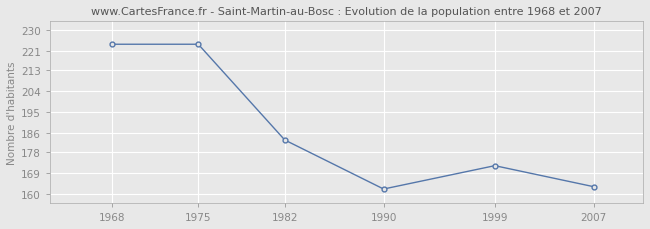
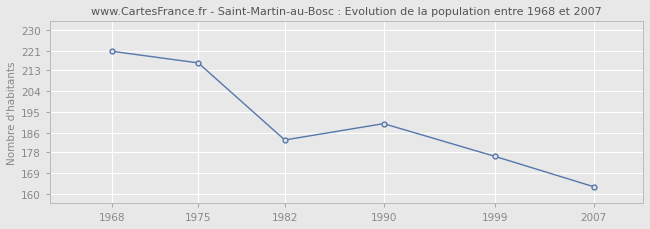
1968: 224 -> 221
1975: 224 -> 216
1990: 162 -> 190
1999: 172 -> 176
